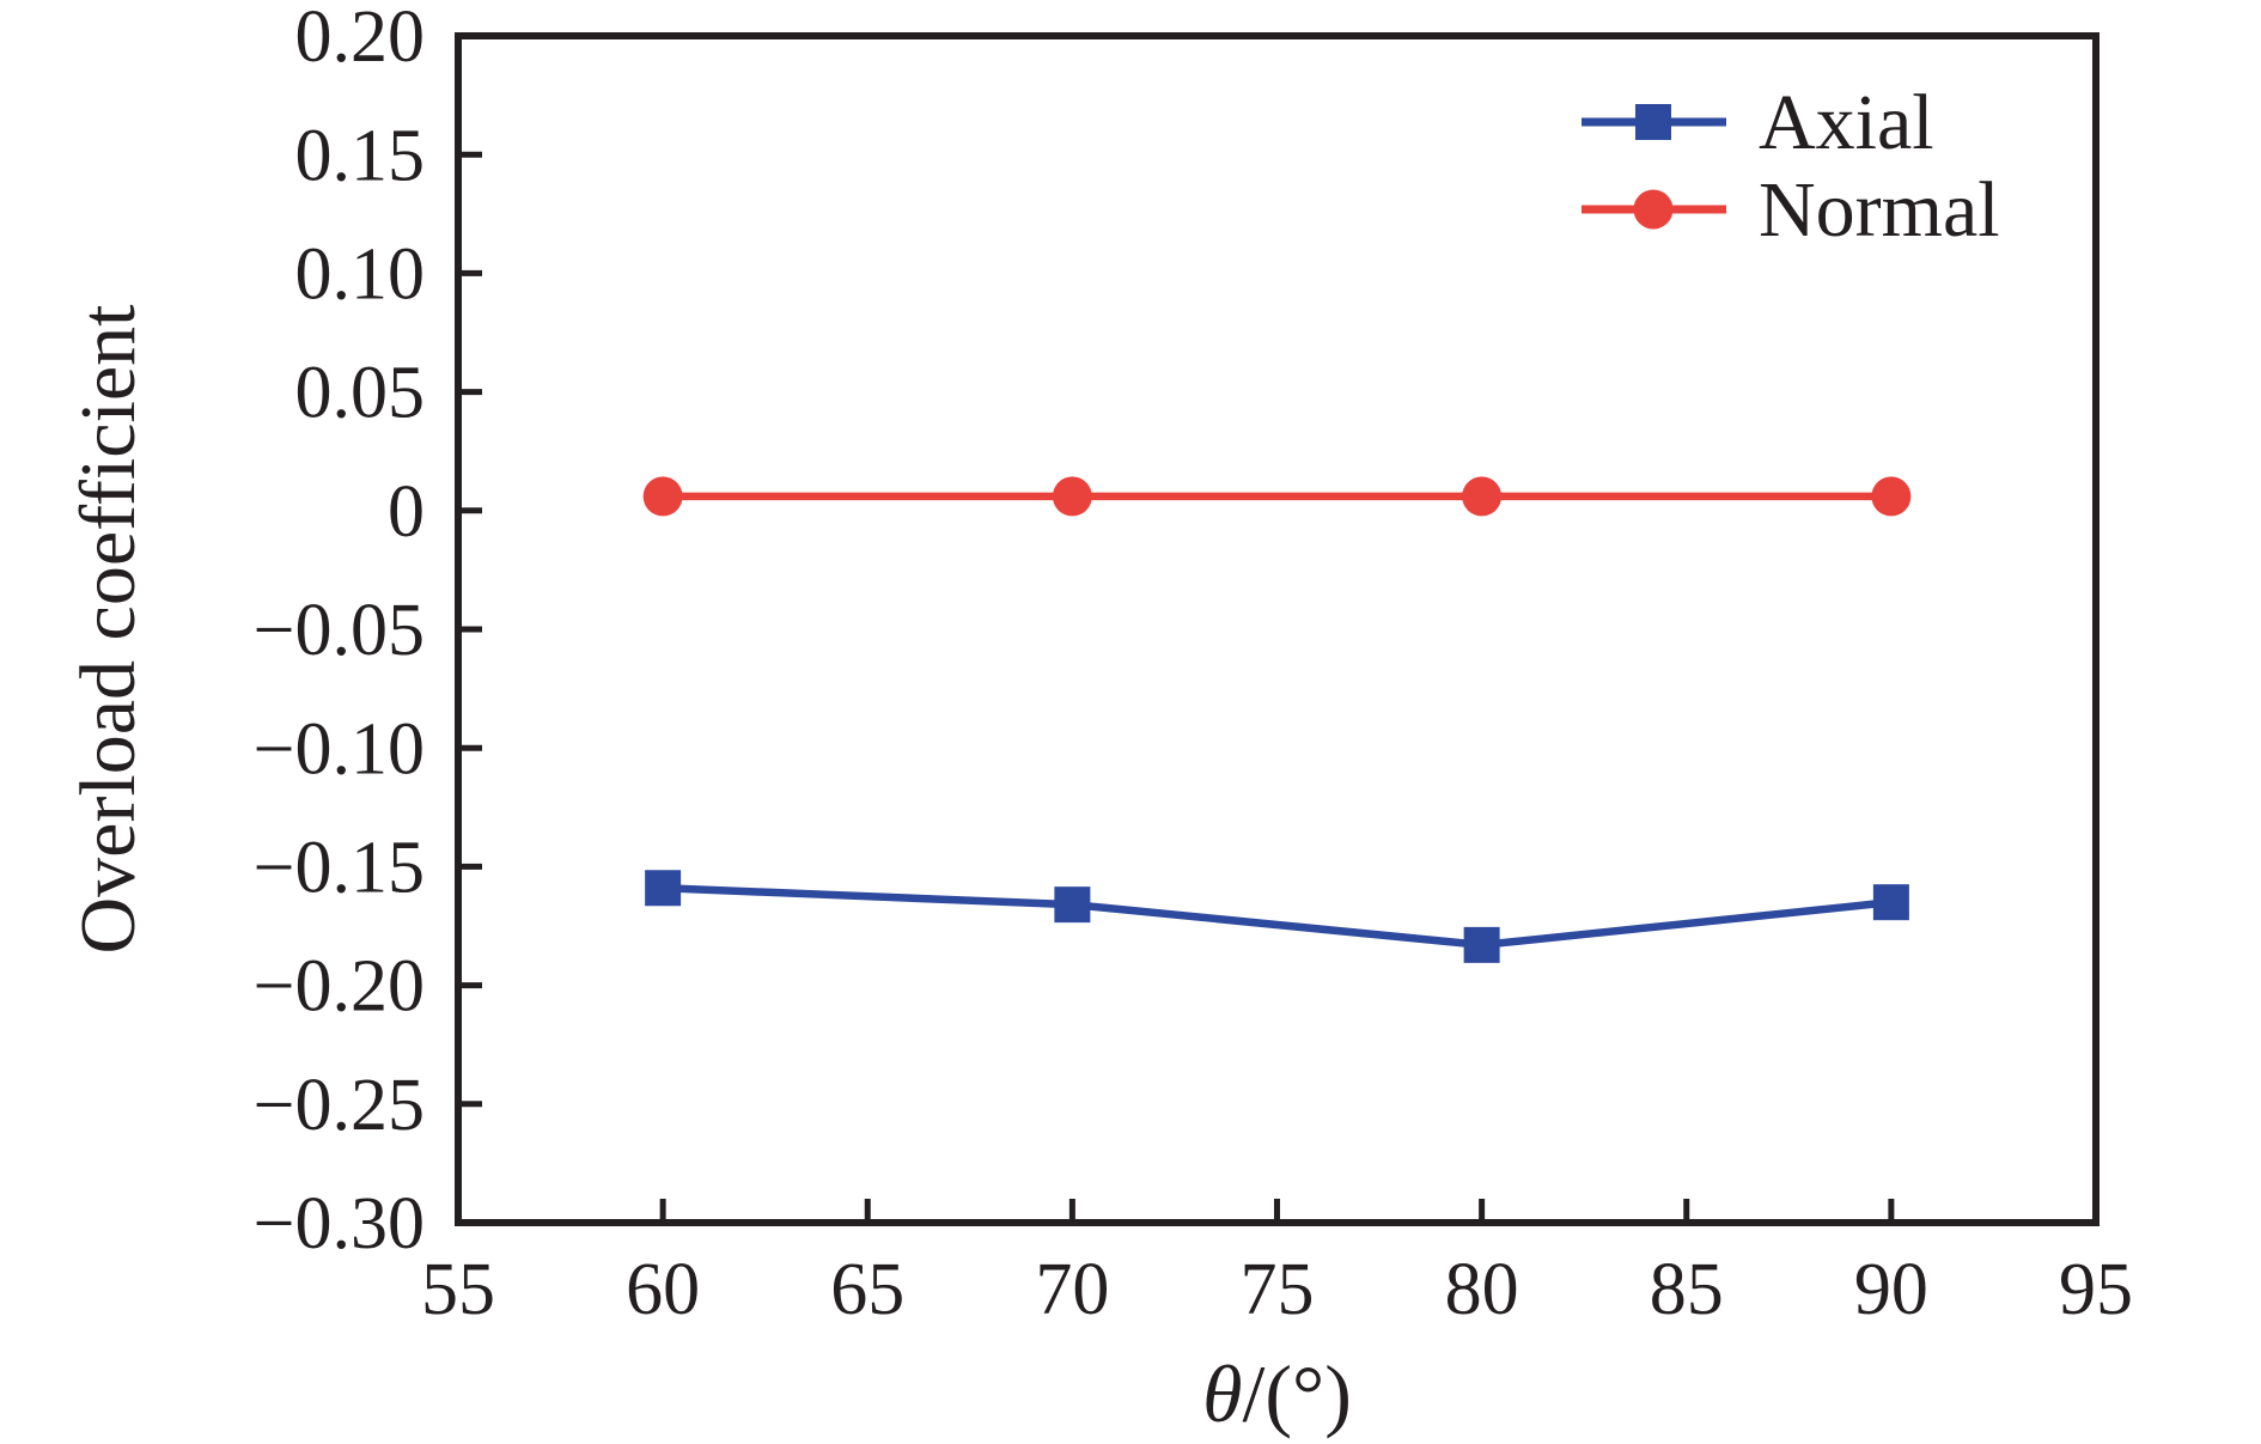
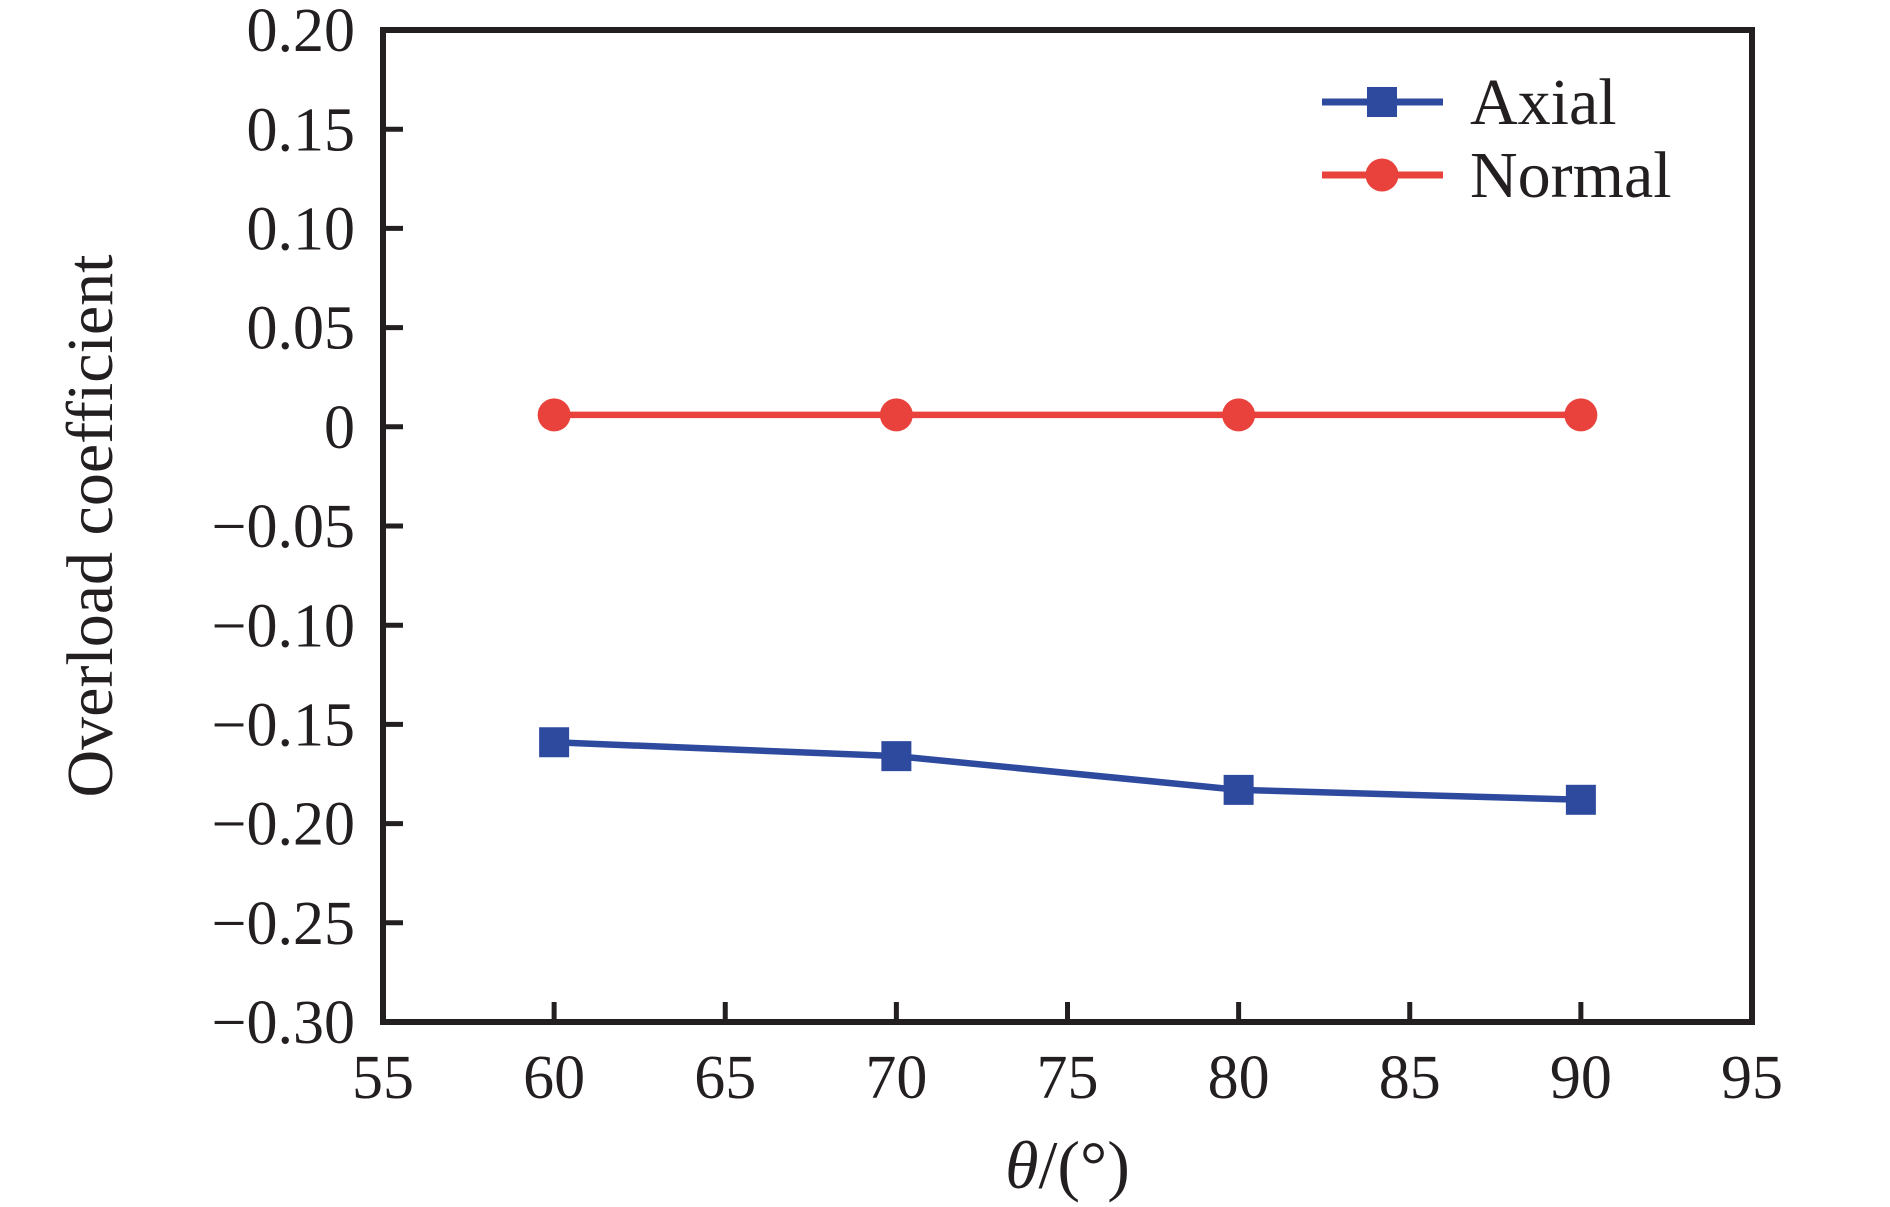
Axial/90: -0.165 -> -0.188
